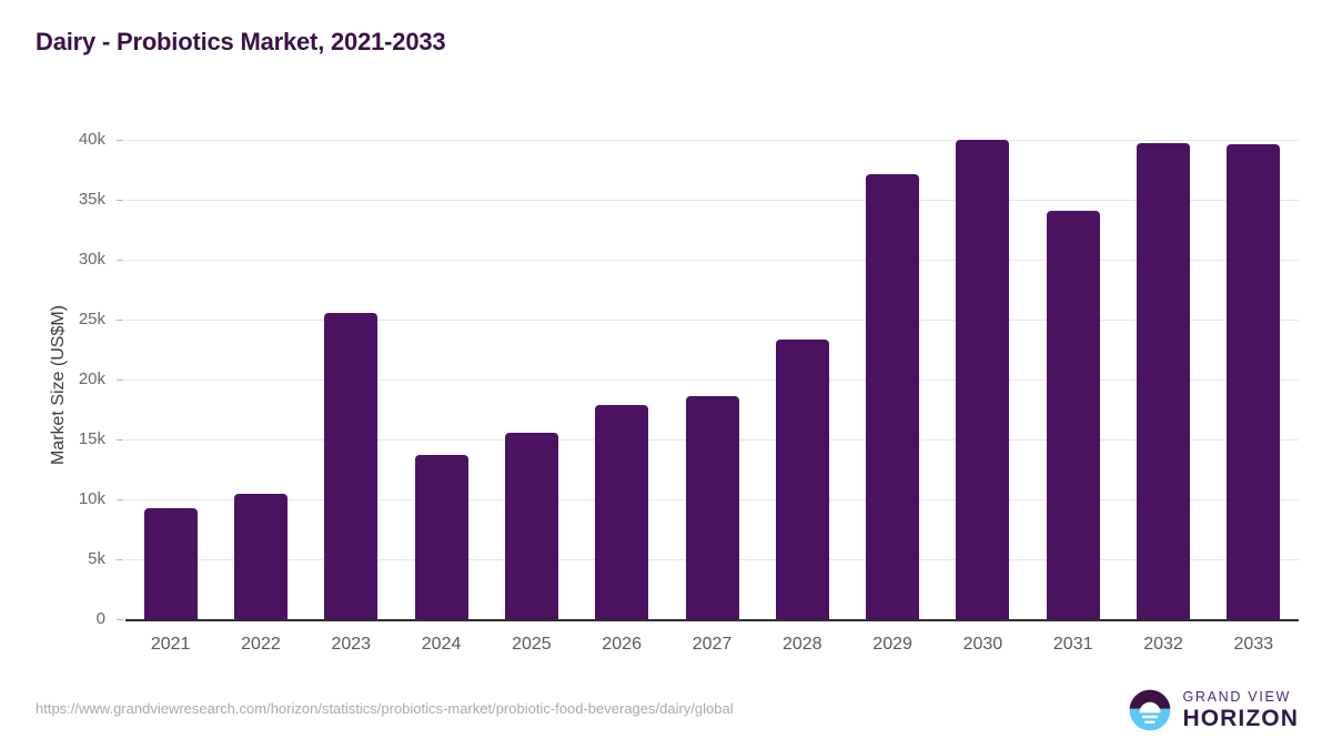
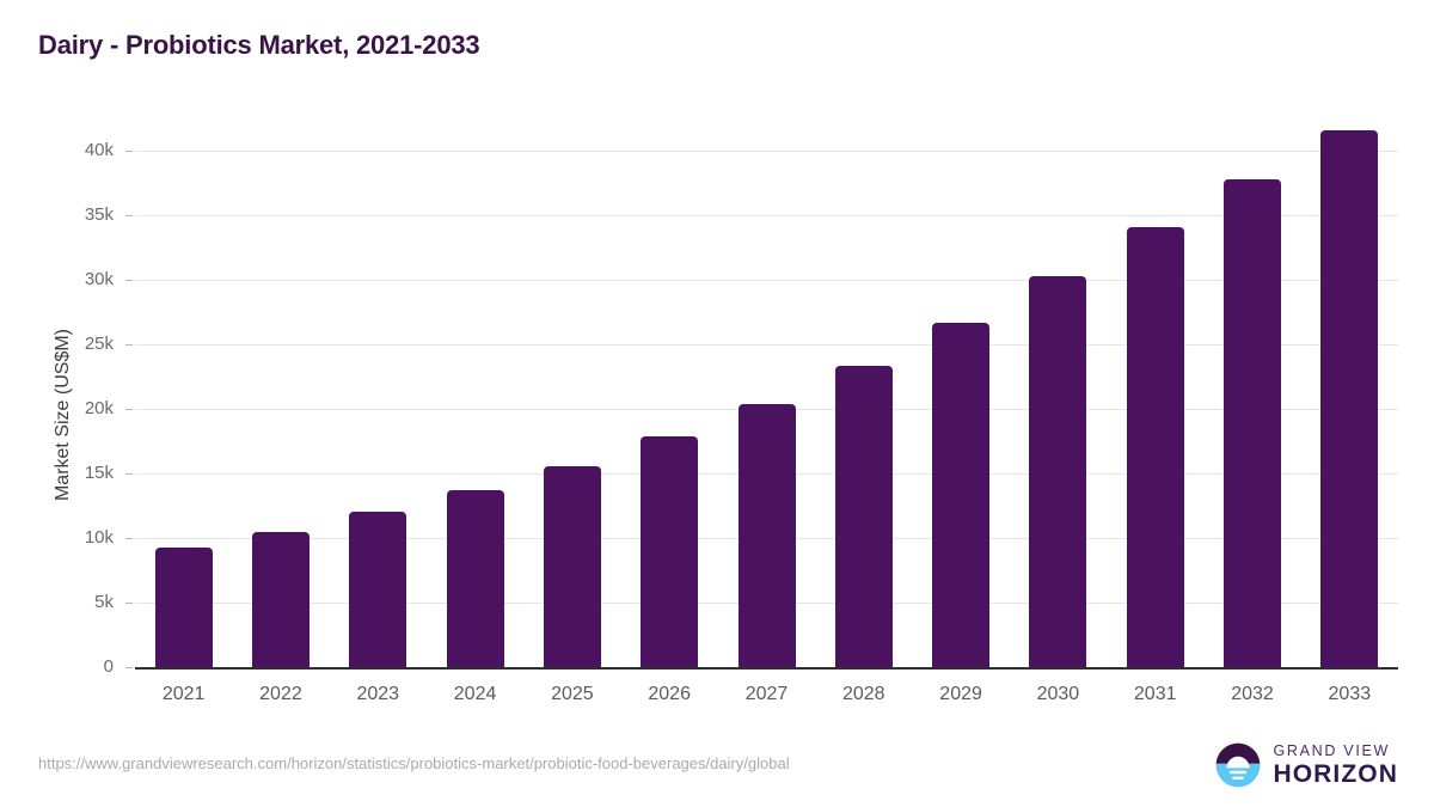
2023: 25.6k -> 12.0k
2027: 18.6k -> 20.4k
2029: 37.1k -> 26.7k
2030: 40.0k -> 30.3k
2032: 39.7k -> 37.8k
2033: 39.6k -> 41.6k
